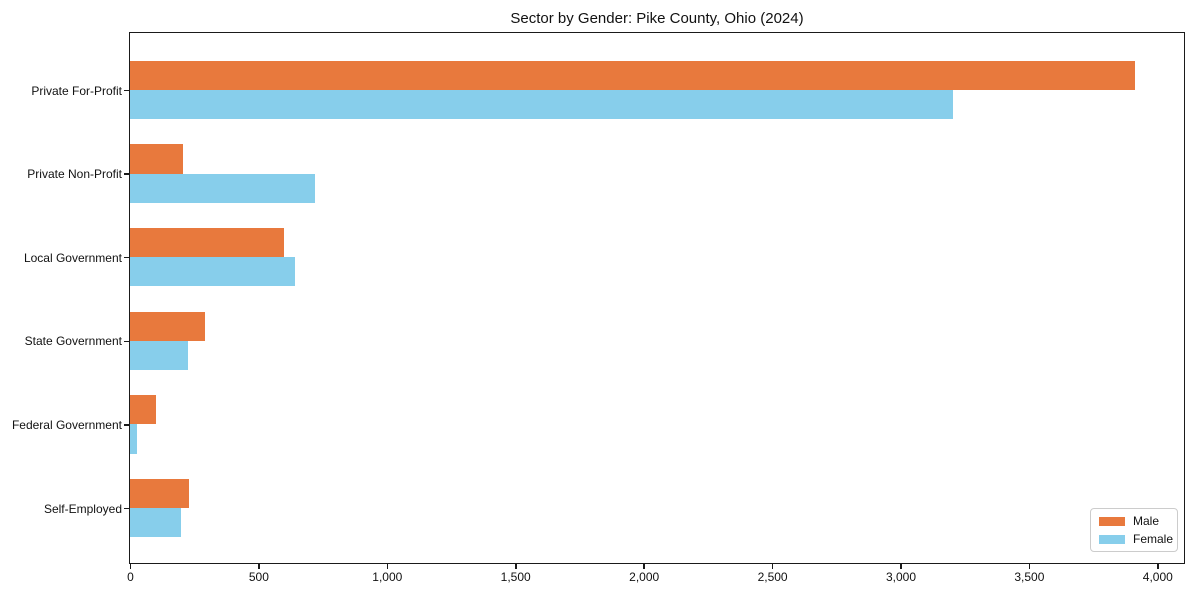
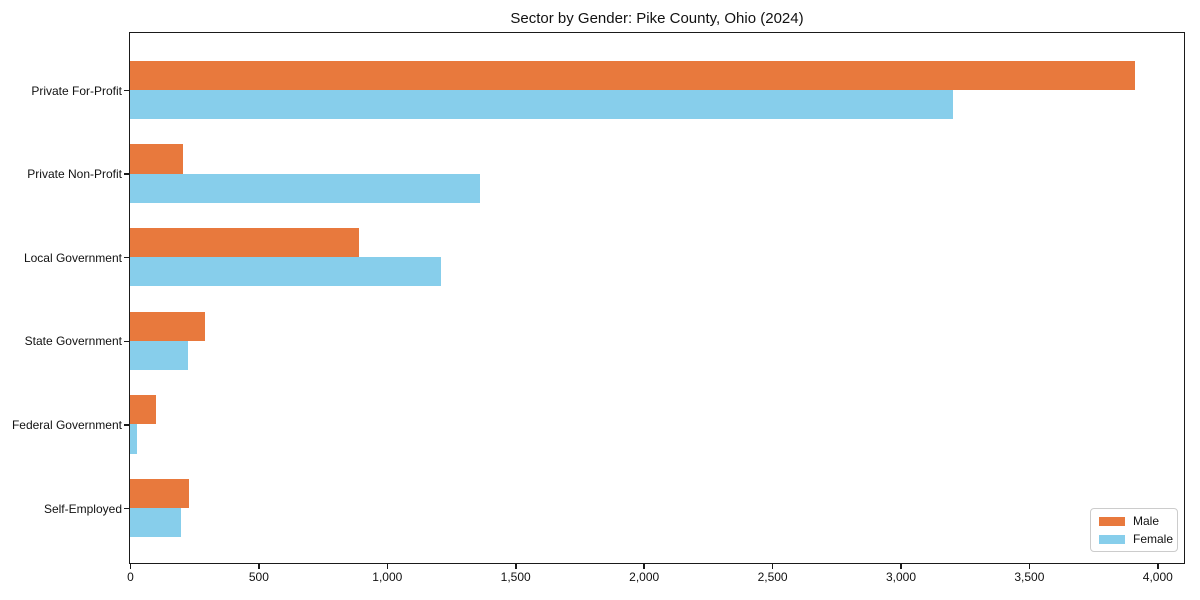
Female/Private Non-Profit: 720 -> 1360
Male/Local Government: 600 -> 890
Female/Local Government: 640 -> 1210
